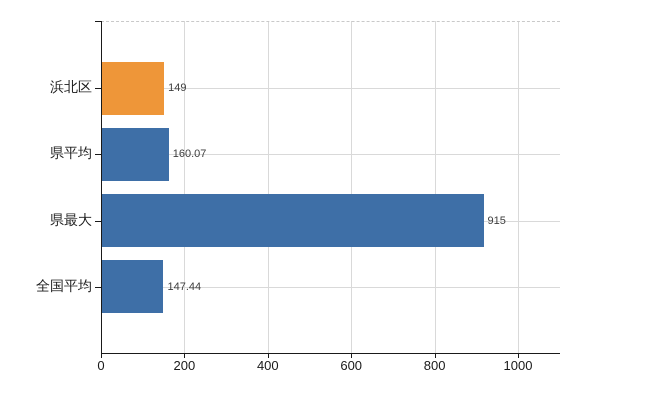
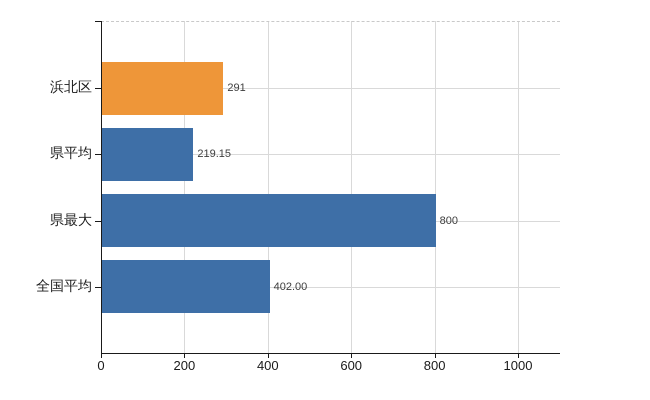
浜北区: 149 -> 291
県平均: 160.07 -> 219.15
県最大: 915 -> 800
全国平均: 147.44 -> 402.00
